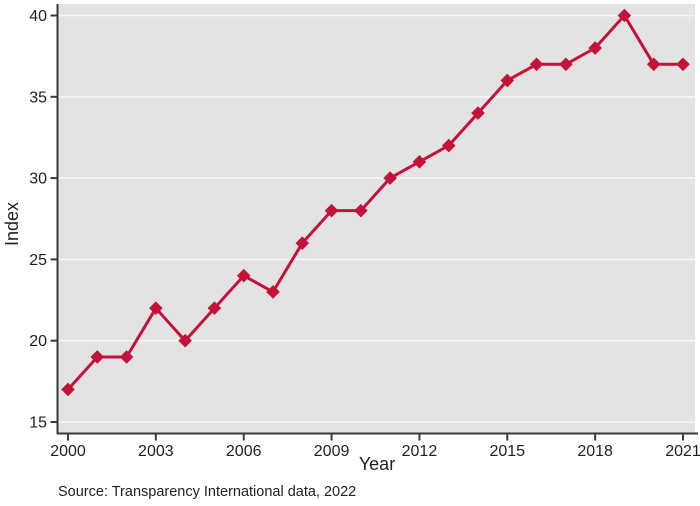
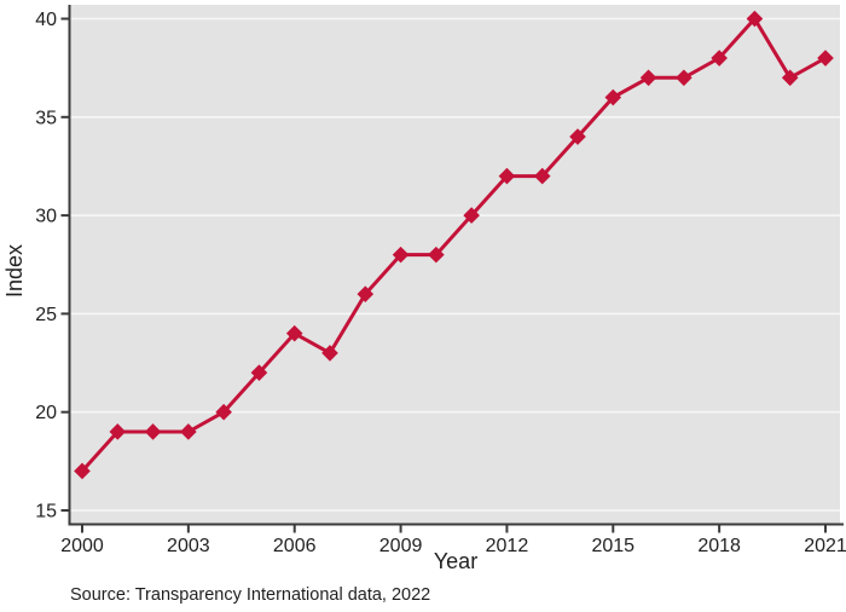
2003: 22 -> 19
2012: 31 -> 32
2021: 37 -> 38
